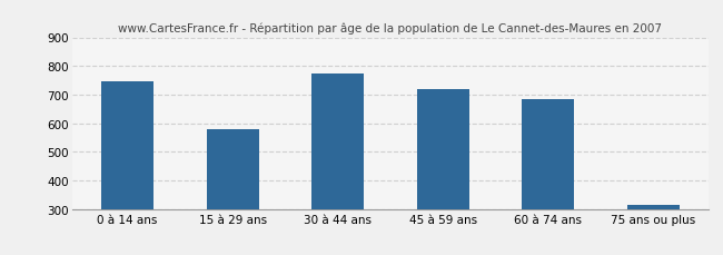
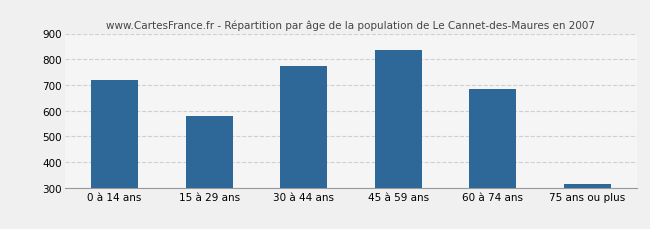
0 à 14 ans: 745 -> 720
45 à 59 ans: 720 -> 835
